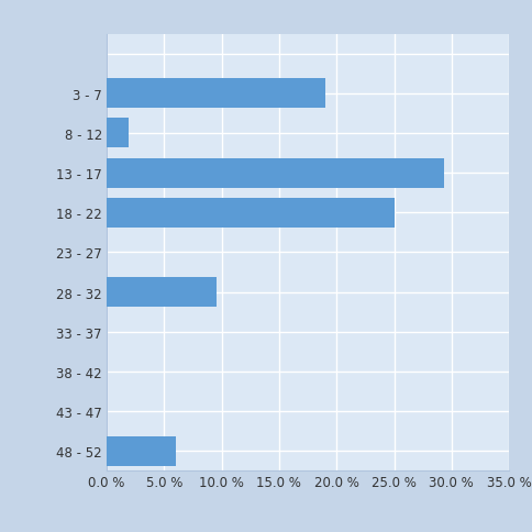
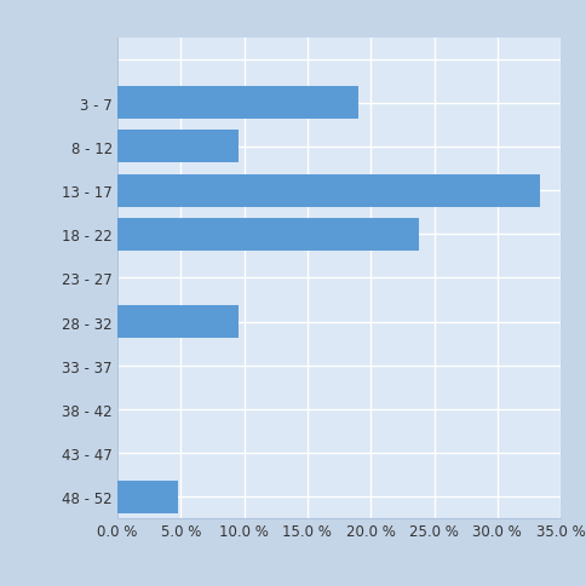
8 - 12: 1.9 % -> 9.5 %
13 - 17: 29.3 % -> 33.3 %
18 - 22: 25.0 % -> 23.8 %
48 - 52: 6.0 % -> 4.8 %
